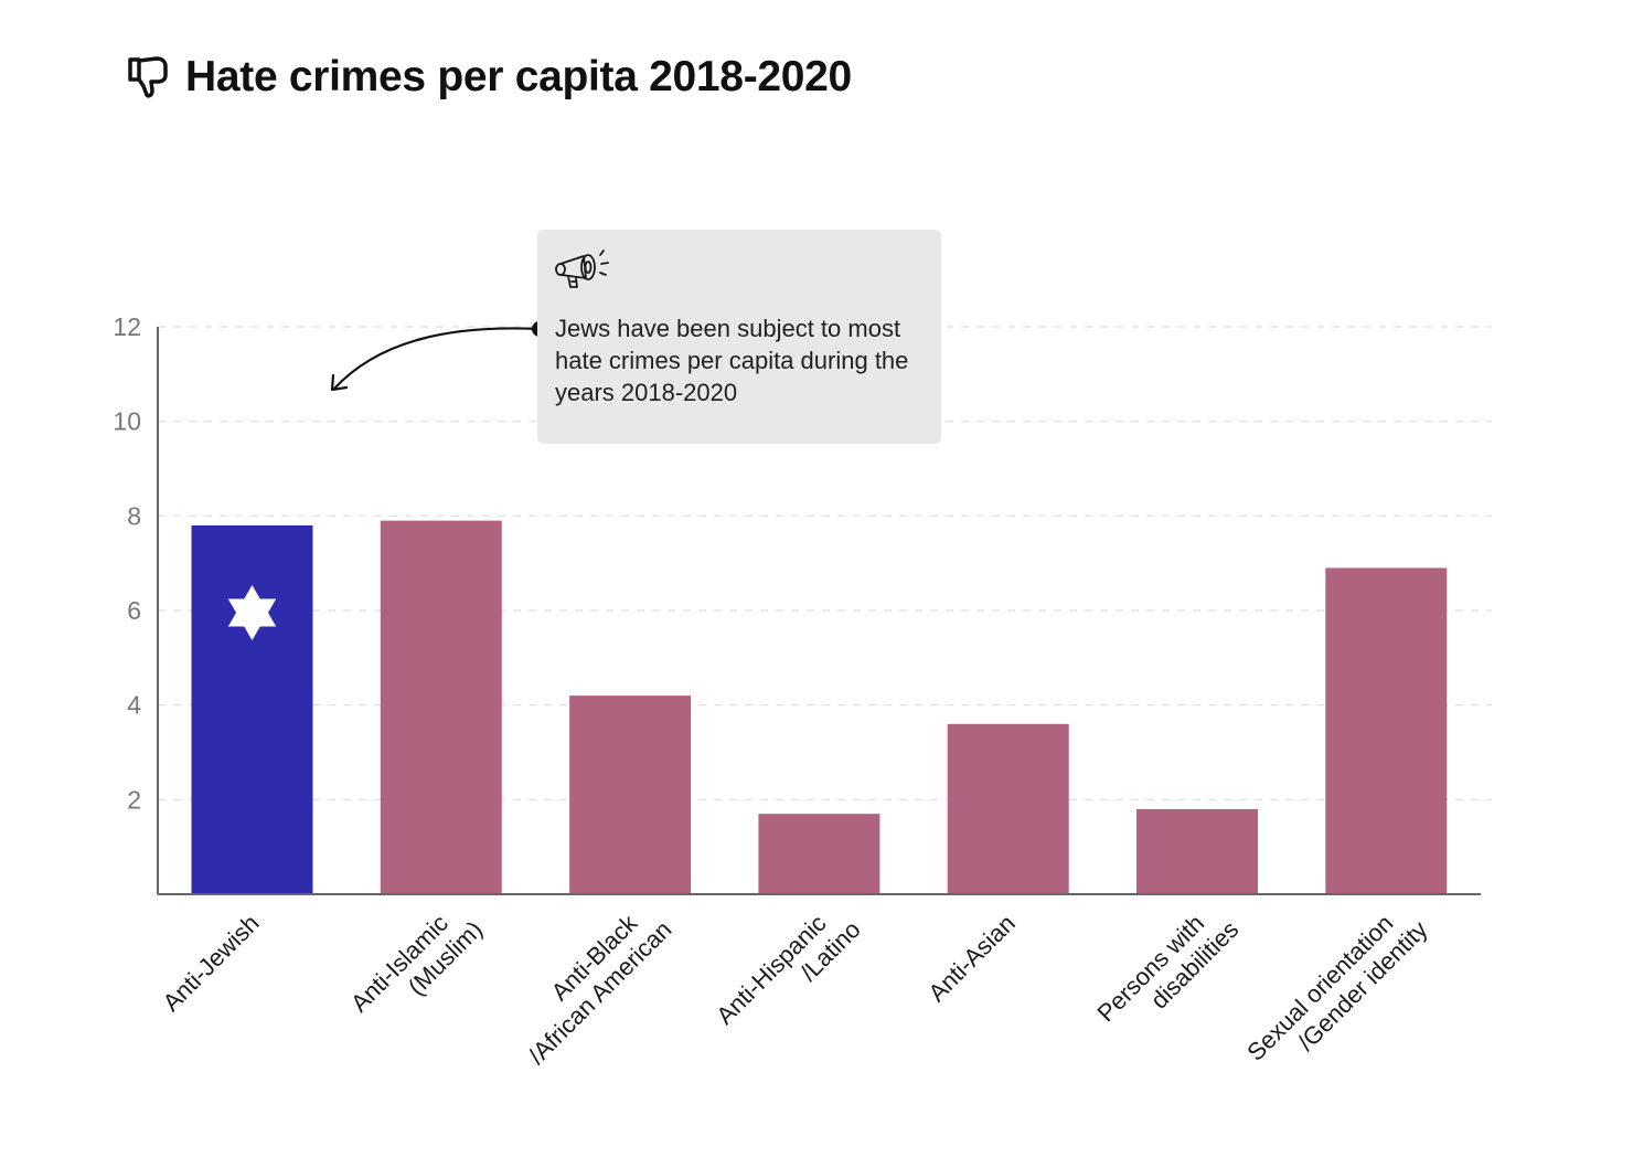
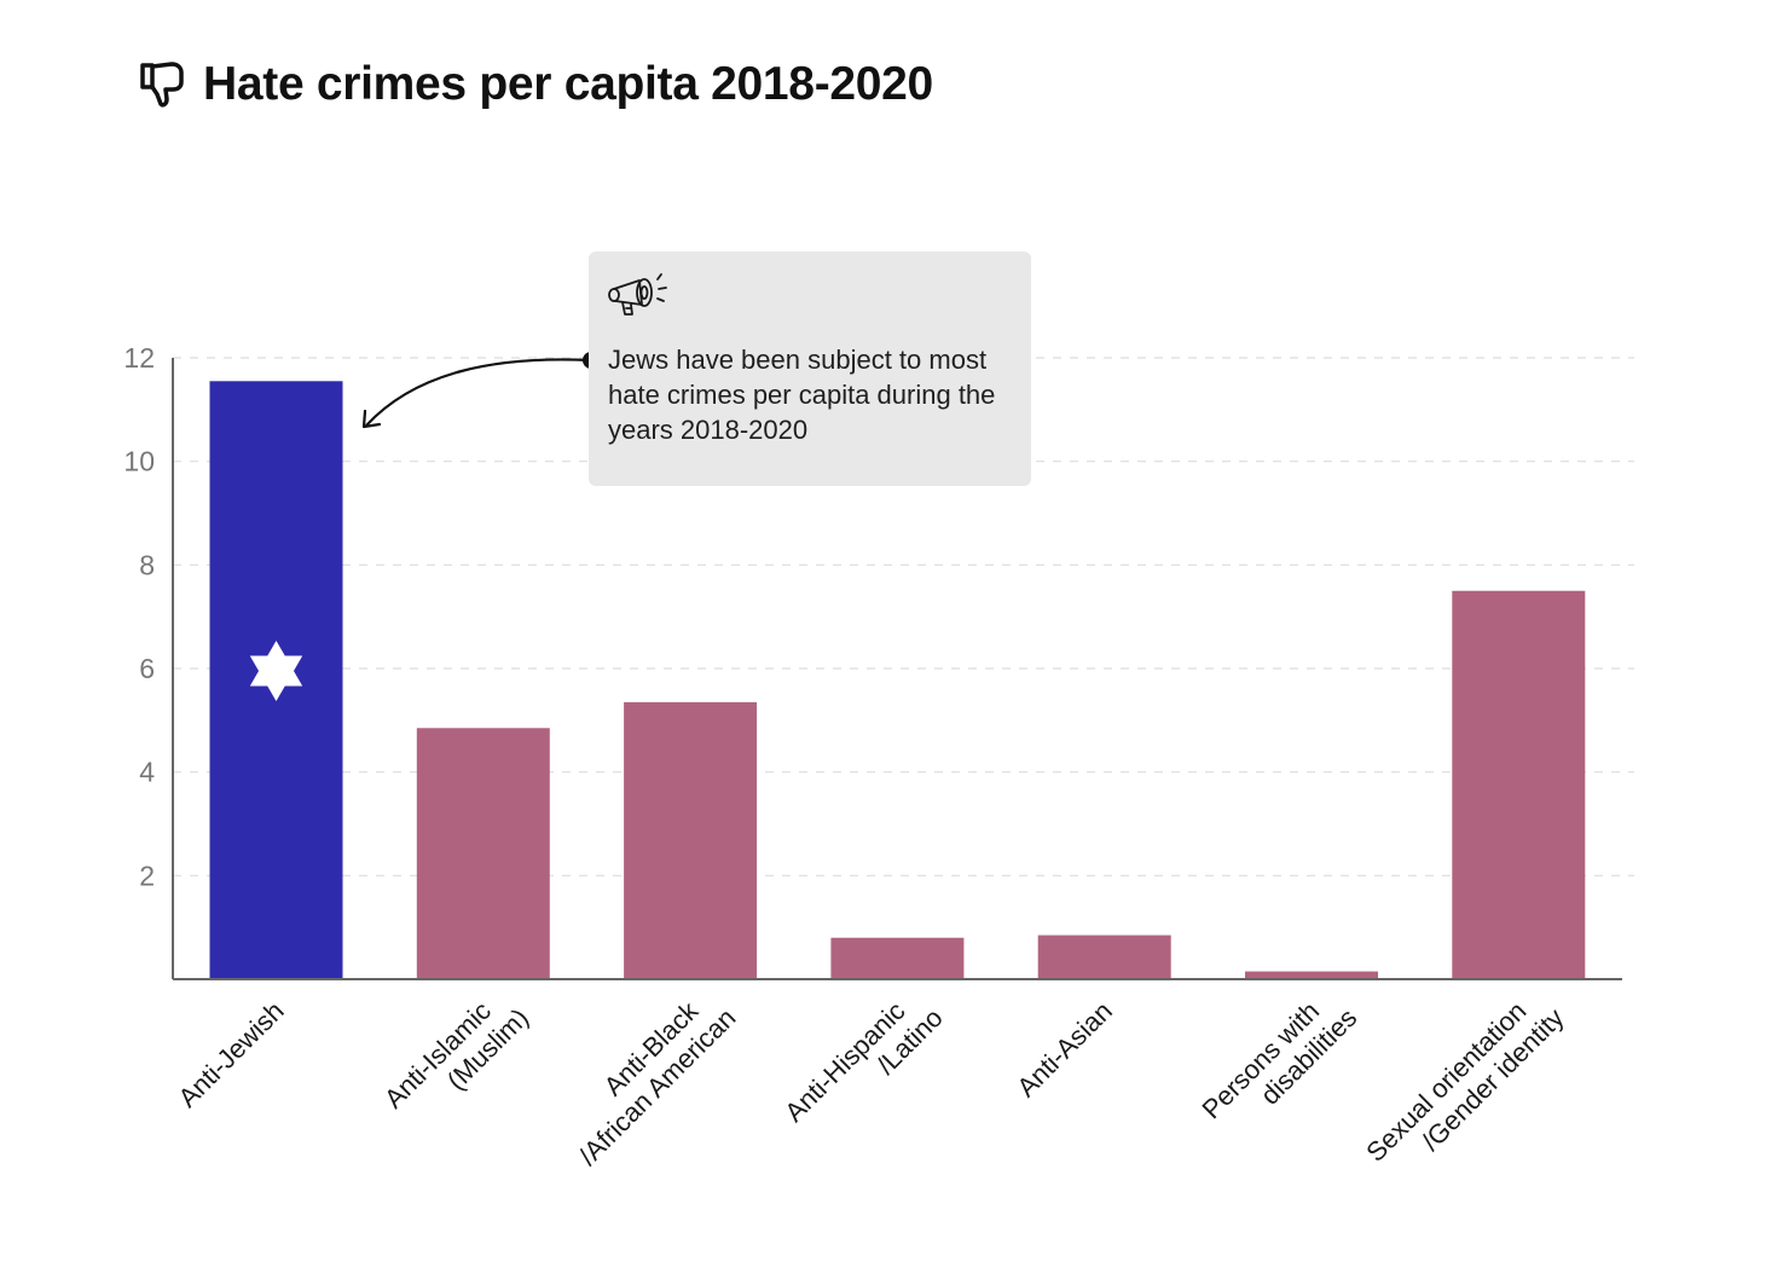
Anti-Jewish: 7.8 -> 11.6
Anti-Islamic (Muslim): 7.9 -> 4.8
Anti-Black /African American: 4.2 -> 5.3
Anti-Hispanic /Latino: 1.7 -> 0.8
Anti-Asian: 3.6 -> 0.8
Persons with disabilities: 1.8 -> 0.1
Sexual orientation /Gender identity: 6.9 -> 7.5
